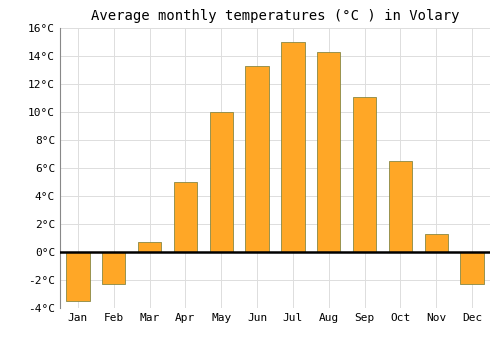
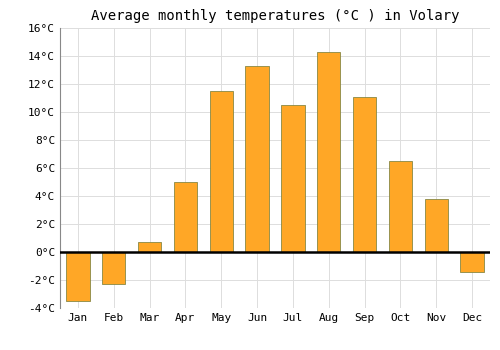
May: 10.0°C -> 11.5°C
Jul: 15.0°C -> 10.5°C
Nov: 1.3°C -> 3.8°C
Dec: -2.3°C -> -1.4°C
